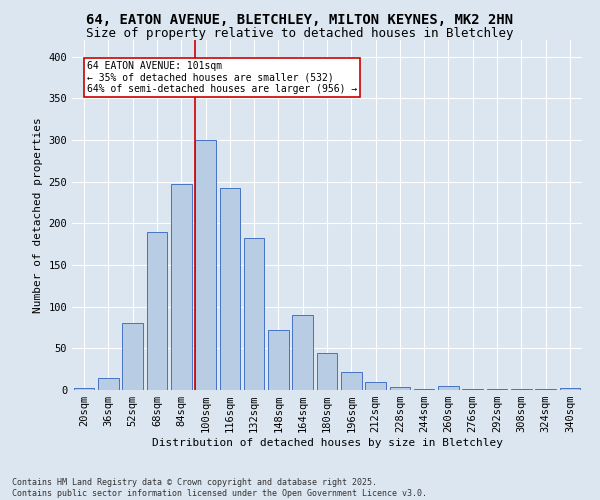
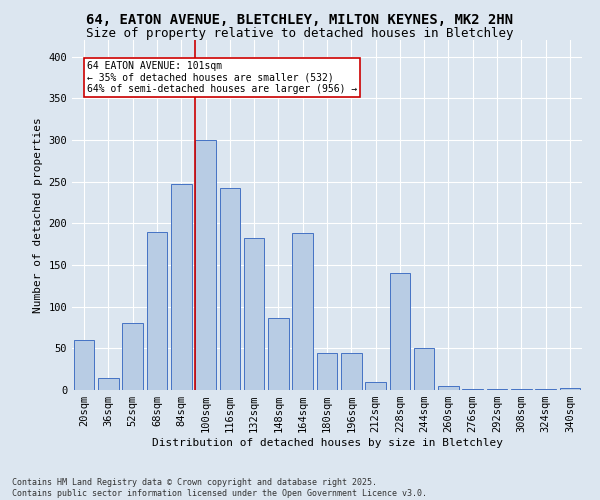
20sqm: 3 -> 60
148sqm: 72 -> 86
164sqm: 90 -> 188
196sqm: 22 -> 44
228sqm: 4 -> 140
244sqm: 1 -> 50
